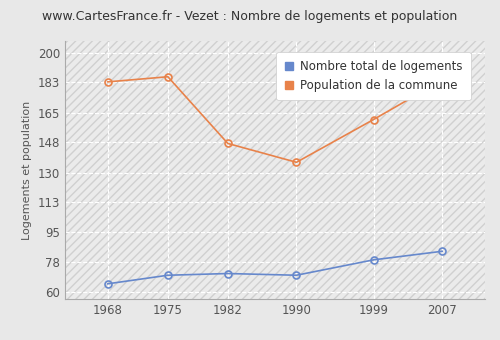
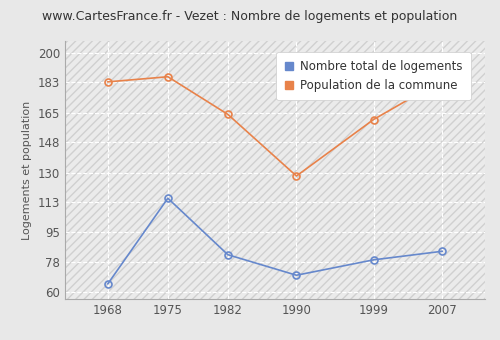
Nombre total de logements/1975: 70 -> 115
Nombre total de logements/1982: 71 -> 82
Population de la commune/1982: 147 -> 164
Population de la commune/1990: 136 -> 128
